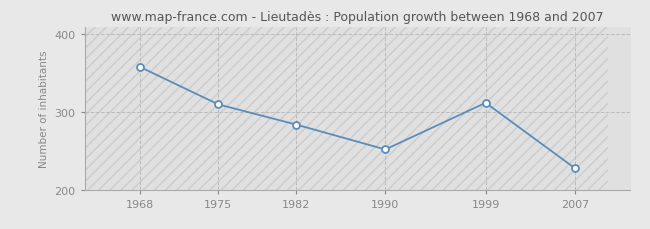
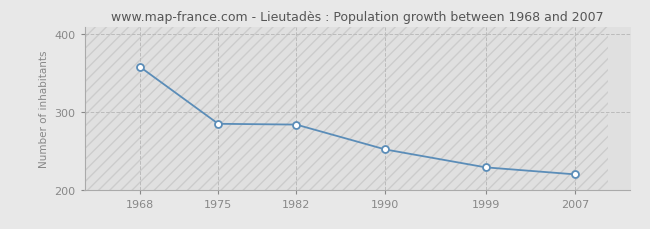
1975: 310 -> 285
1999: 312 -> 229
2007: 228 -> 220
